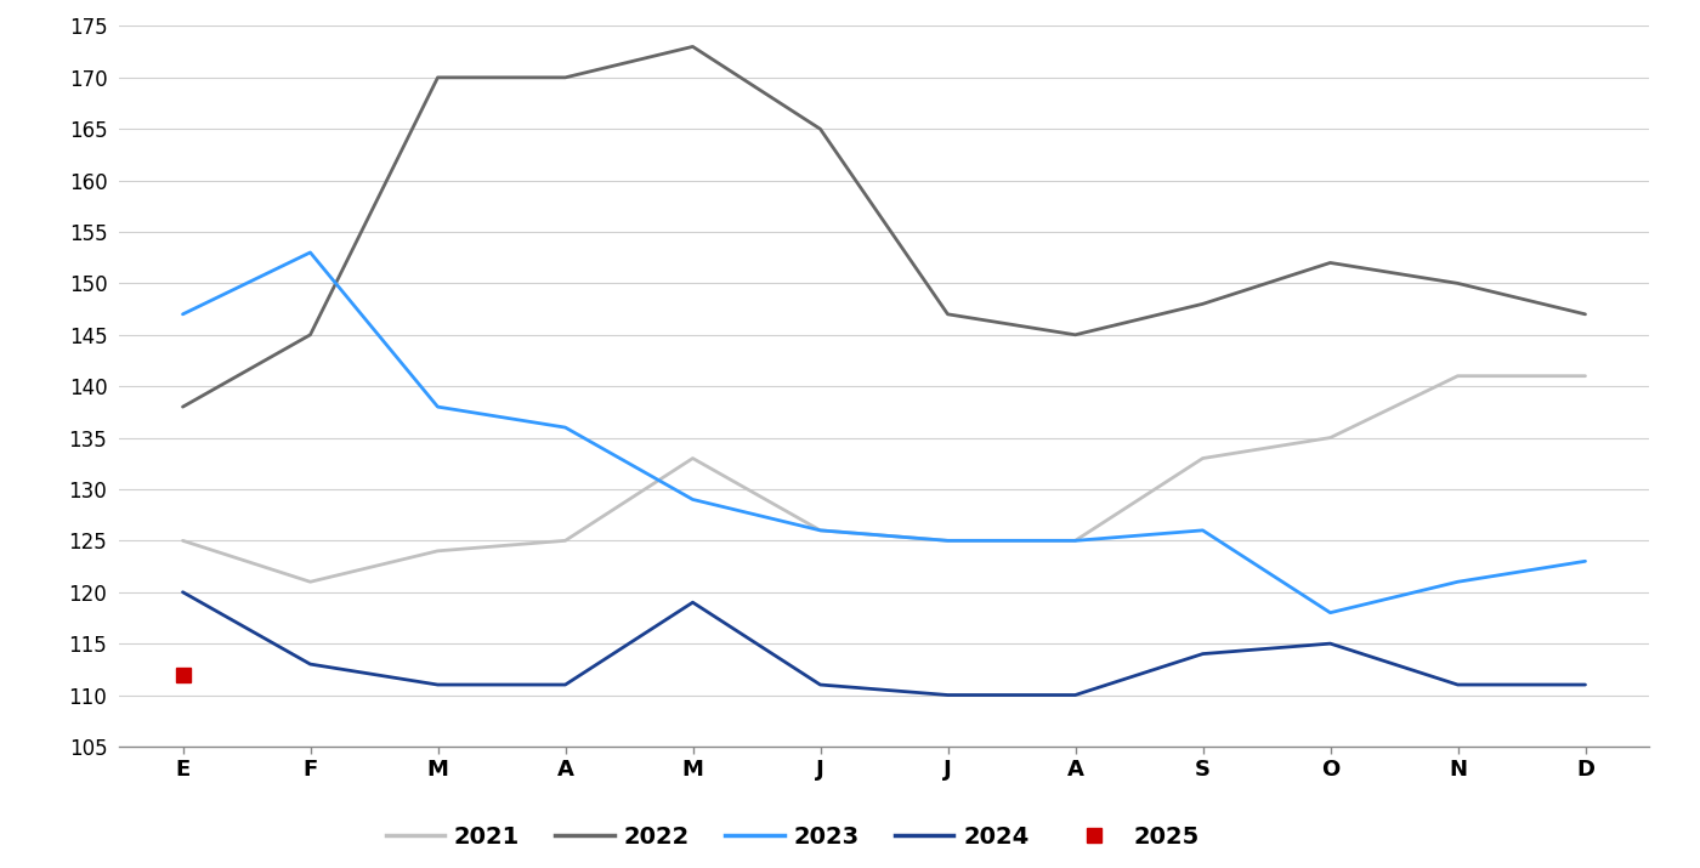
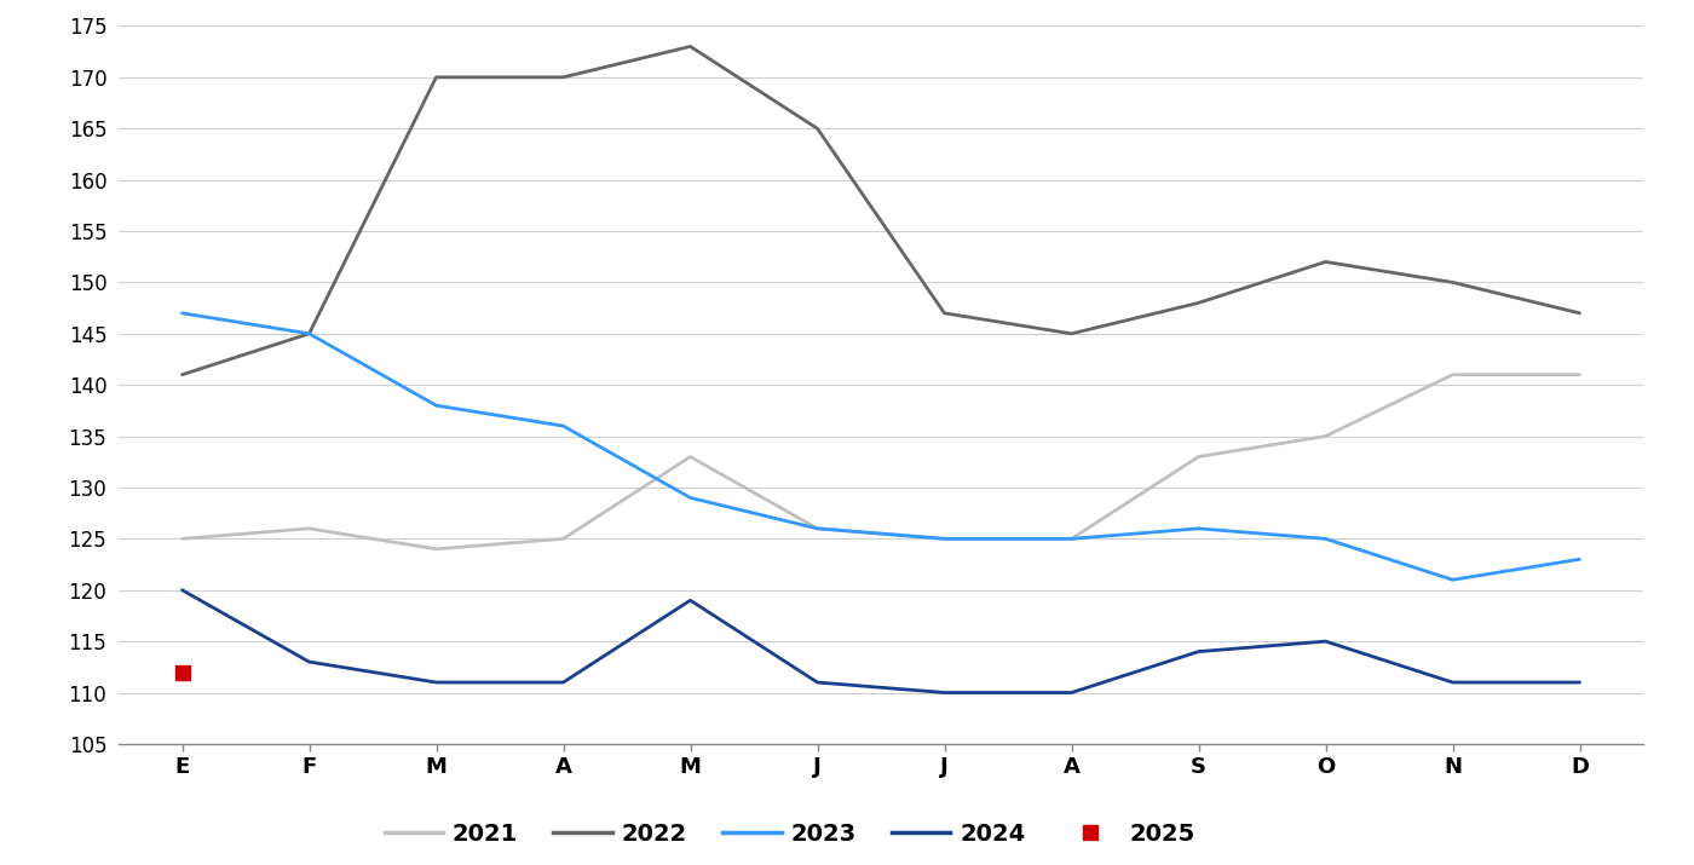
2022/E: 138 -> 141
2021/F: 121 -> 126
2023/F: 153 -> 145
2023/O: 118 -> 125
